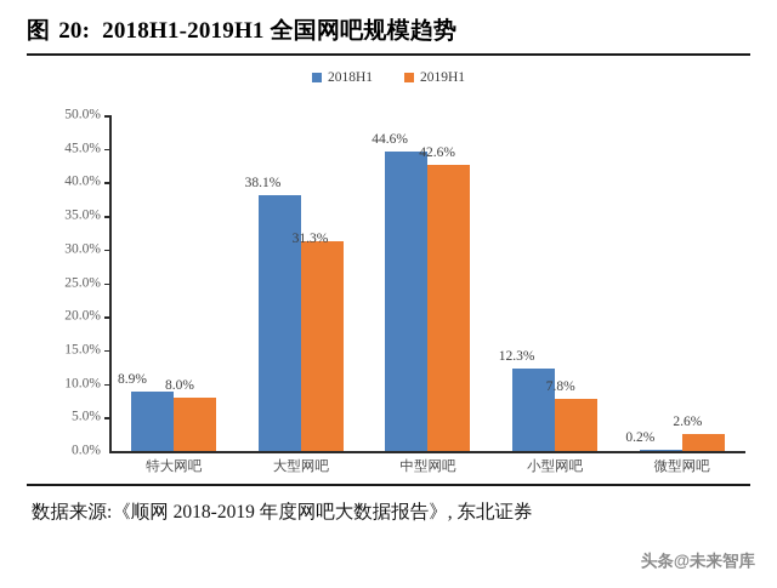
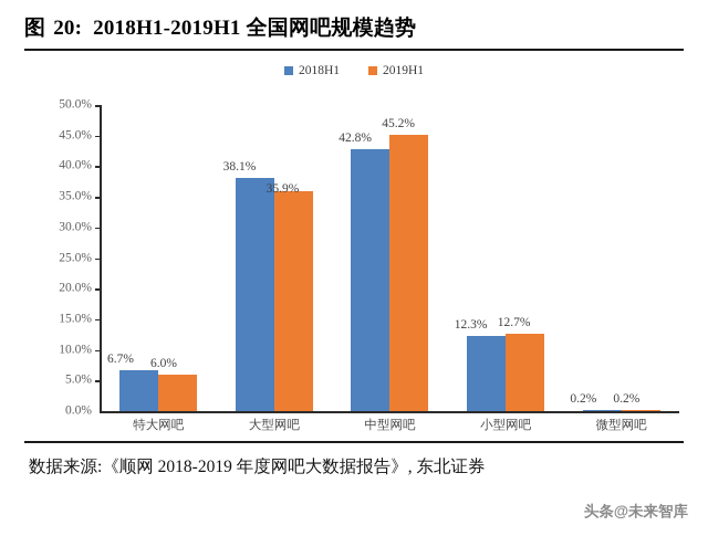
2018H1/特大网吧: 8.9% -> 6.7%
2019H1/特大网吧: 8.0% -> 6.0%
2019H1/大型网吧: 31.3% -> 35.9%
2018H1/中型网吧: 44.6% -> 42.8%
2019H1/中型网吧: 42.6% -> 45.2%
2019H1/小型网吧: 7.8% -> 12.7%
2019H1/微型网吧: 2.6% -> 0.2%
